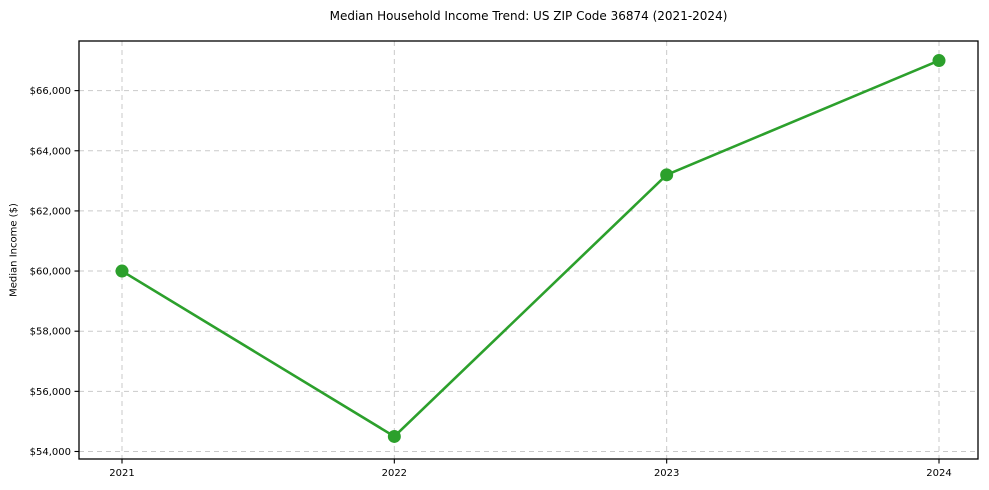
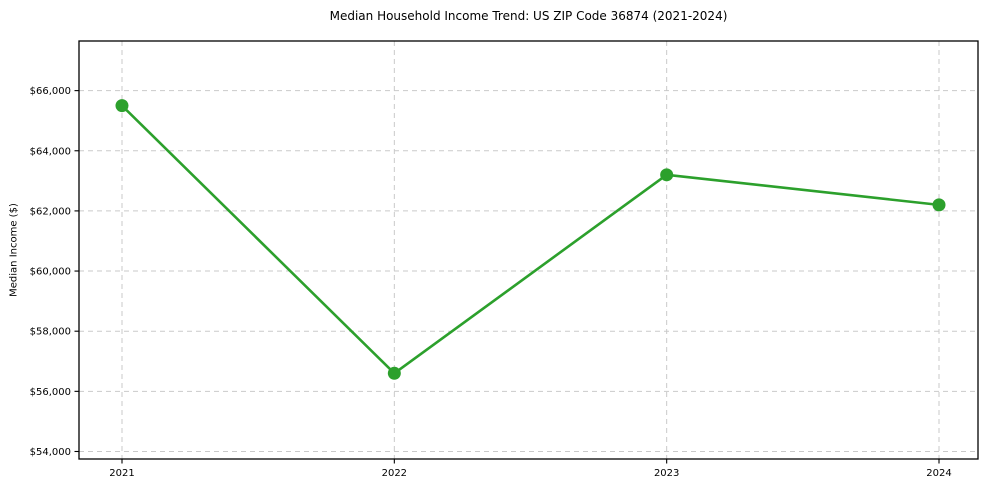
2021: $60000 -> $65500
2022: $54500 -> $56600
2024: $67000 -> $62200
